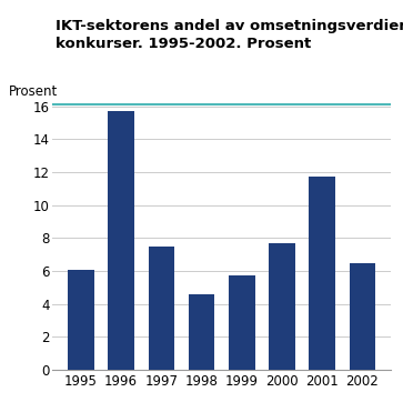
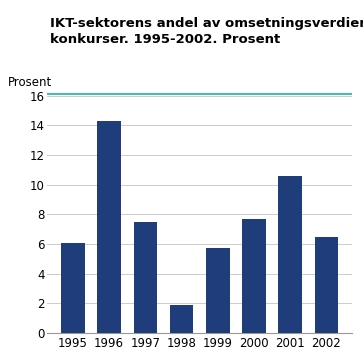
1996: 15.7 -> 14.3
1998: 4.6 -> 1.9
2001: 11.7 -> 10.6
